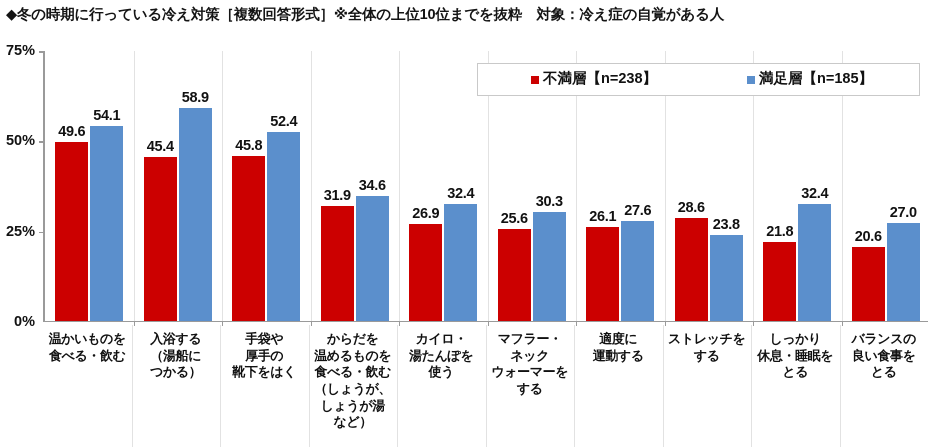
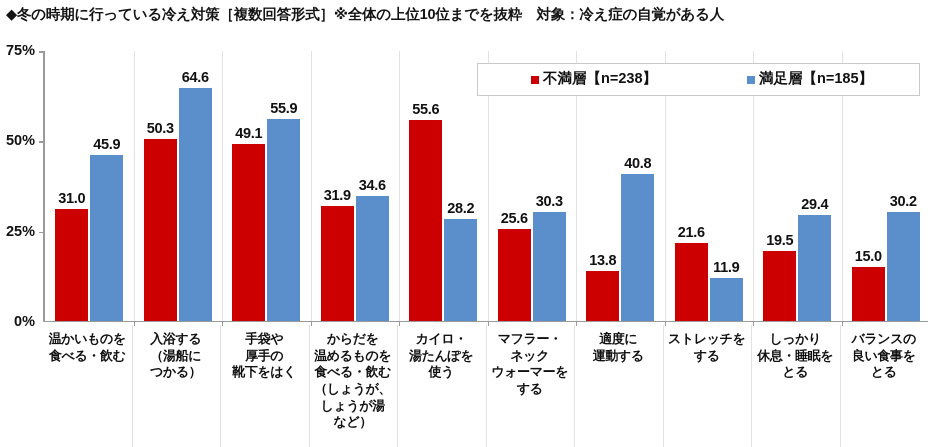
不満層【n=238】/温かいものを食べる・飲む: 49.6 -> 31.0
満足層【n=185】/温かいものを食べる・飲む: 54.1 -> 45.9
不満層【n=238】/入浴する（湯船につかる）: 45.4 -> 50.3
満足層【n=185】/入浴する（湯船につかる）: 58.9 -> 64.6
不満層【n=238】/手袋や厚手の靴下をはく: 45.8 -> 49.1
満足層【n=185】/手袋や厚手の靴下をはく: 52.4 -> 55.9
不満層【n=238】/カイロ・湯たんぽを使う: 26.9 -> 55.6
満足層【n=185】/カイロ・湯たんぽを使う: 32.4 -> 28.2
不満層【n=238】/適度に運動する: 26.1 -> 13.8
満足層【n=185】/適度に運動する: 27.6 -> 40.8
不満層【n=238】/ストレッチをする: 28.6 -> 21.6
満足層【n=185】/ストレッチをする: 23.8 -> 11.9
不満層【n=238】/しっかり休息・睡眠をとる: 21.8 -> 19.5
満足層【n=185】/しっかり休息・睡眠をとる: 32.4 -> 29.4
不満層【n=238】/バランスの良い食事をとる: 20.6 -> 15.0
満足層【n=185】/バランスの良い食事をとる: 27.0 -> 30.2
